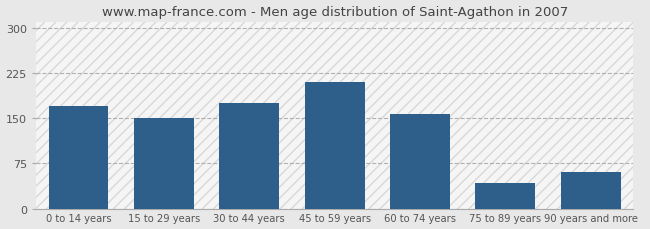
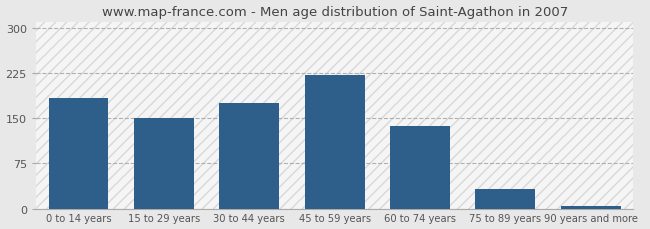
0 to 14 years: 170 -> 183
45 to 59 years: 210 -> 222
60 to 74 years: 156 -> 137
75 to 89 years: 42 -> 32
90 years and more: 60 -> 5
